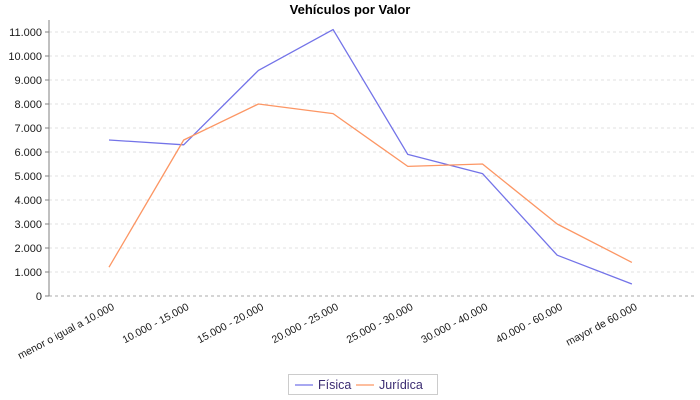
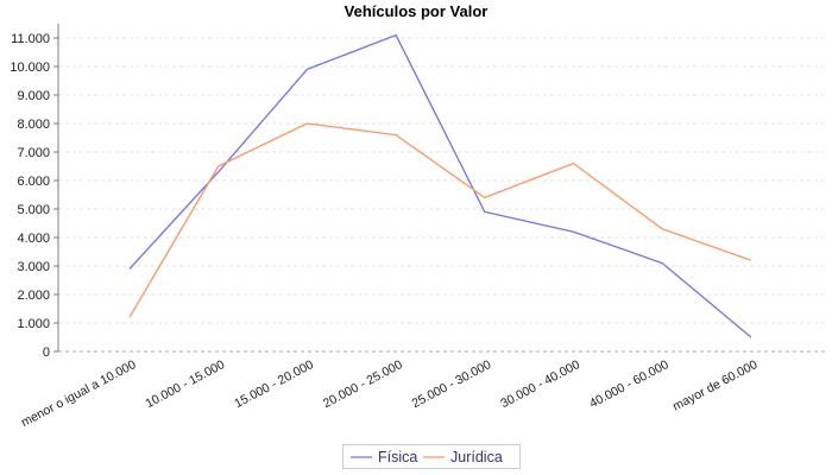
Física/menor o igual a 10.000: 6500 -> 2900
Física/15.000 - 20.000: 9400 -> 9900
Física/25.000 - 30.000: 5900 -> 4900
Física/30.000 - 40.000: 5100 -> 4200
Jurídica/30.000 - 40.000: 5500 -> 6600
Física/40.000 - 60.000: 1700 -> 3100
Jurídica/40.000 - 60.000: 3000 -> 4300
Jurídica/mayor de 60.000: 1400 -> 3200
